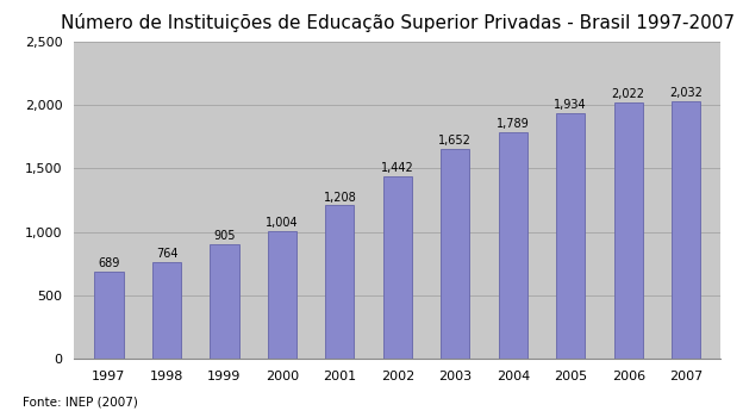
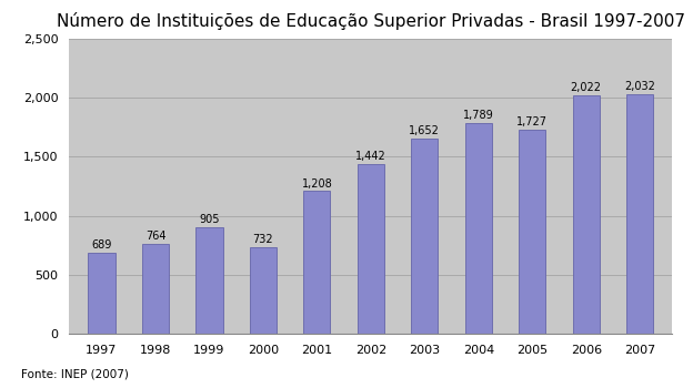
2000: 1,004 -> 732
2005: 1,934 -> 1,727
